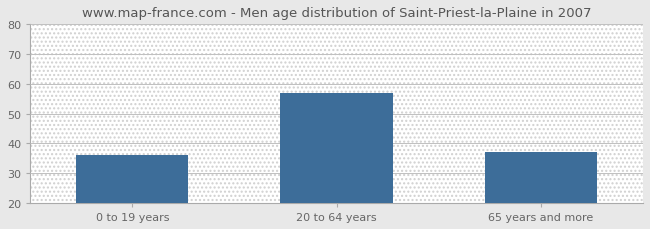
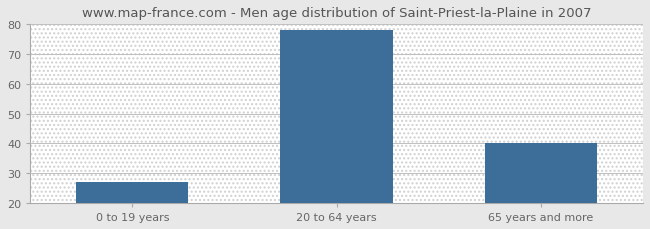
0 to 19 years: 36 -> 27
20 to 64 years: 57 -> 78
65 years and more: 37 -> 40
